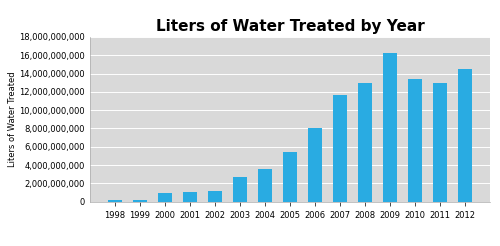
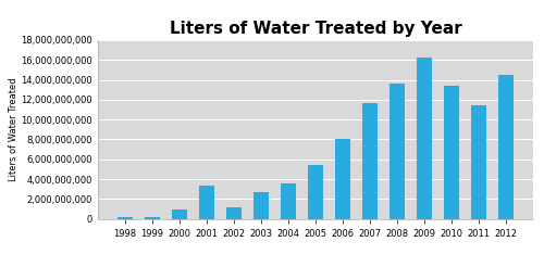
2001: 1,100,000,000 -> 3,400,000,000
2008: 13,000,000,000 -> 13,600,000,000
2011: 13,000,000,000 -> 11,400,000,000
